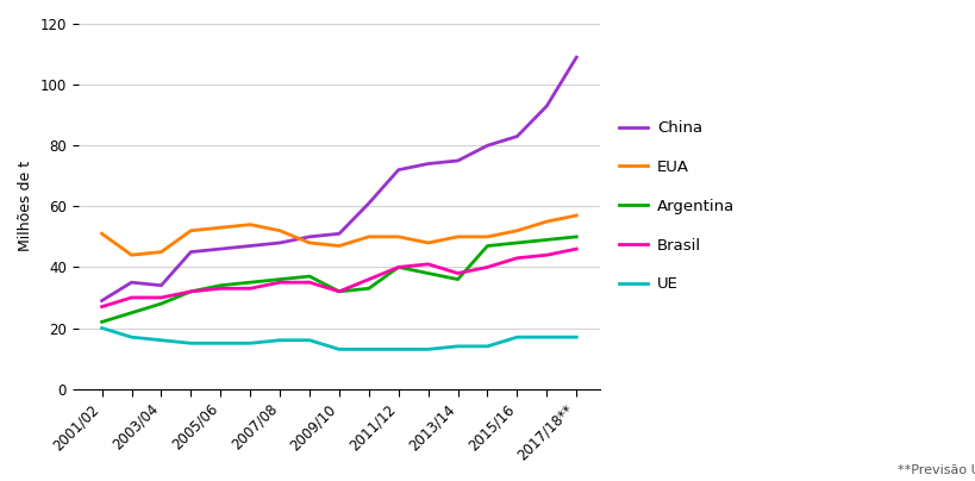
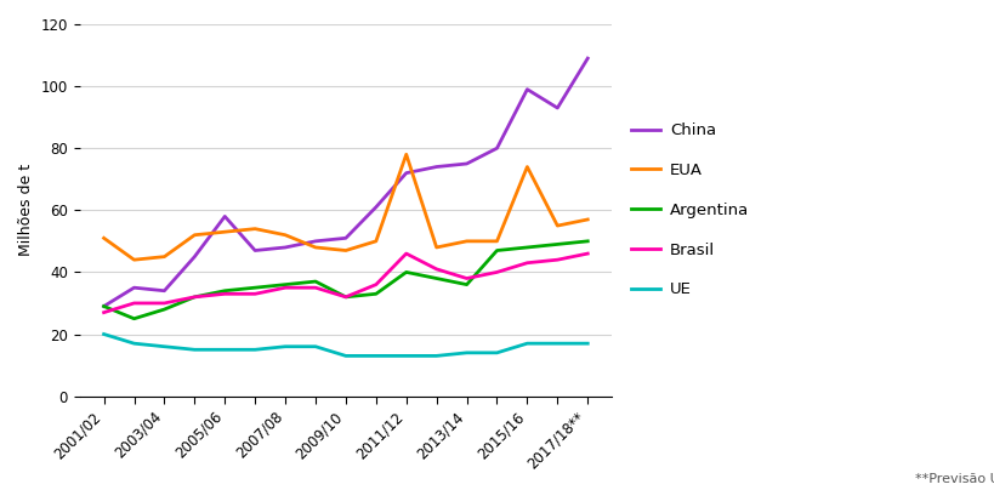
Argentina/2001/02: 22 -> 29
China/2005/06: 46 -> 58
EUA/2011/12: 50 -> 78
Brasil/2011/12: 40 -> 46
China/2015/16: 83 -> 99
EUA/2015/16: 52 -> 74
